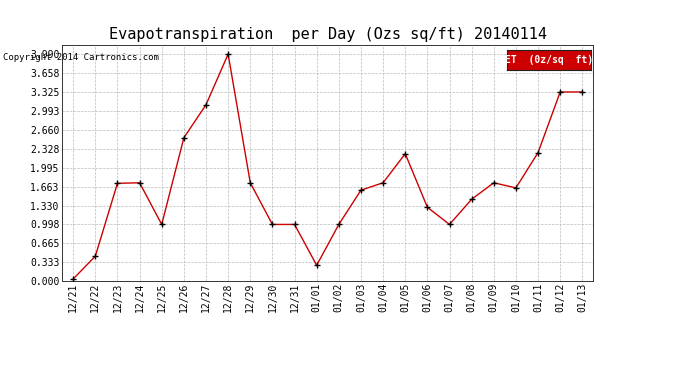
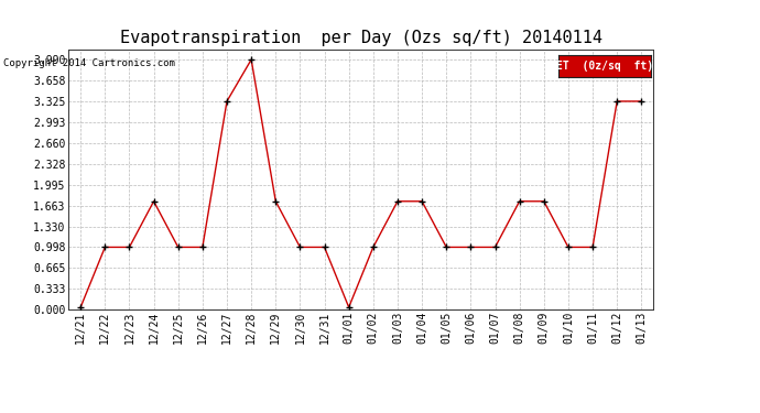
12/22: 0.44 -> 1.00
12/23: 1.72 -> 1.00
12/26: 2.52 -> 1.00
12/27: 3.10 -> 3.33
01/01: 0.28 -> 0.04
01/03: 1.60 -> 1.73
01/05: 2.24 -> 1.00
01/06: 1.30 -> 1.00
01/08: 1.44 -> 1.73
01/10: 1.64 -> 1.00
01/11: 2.26 -> 1.00
